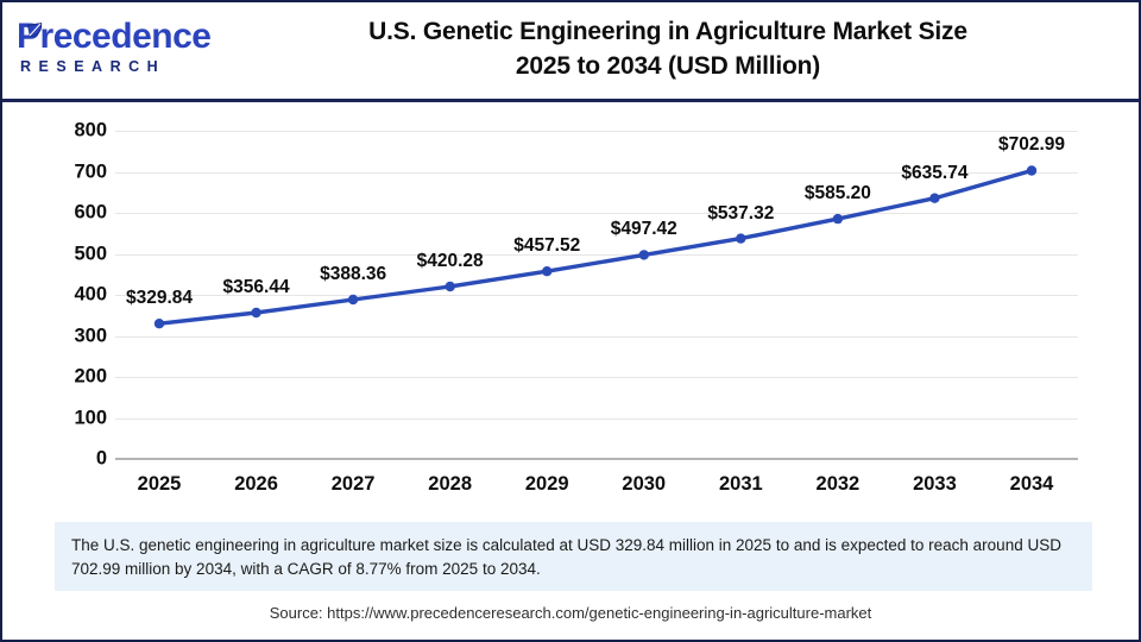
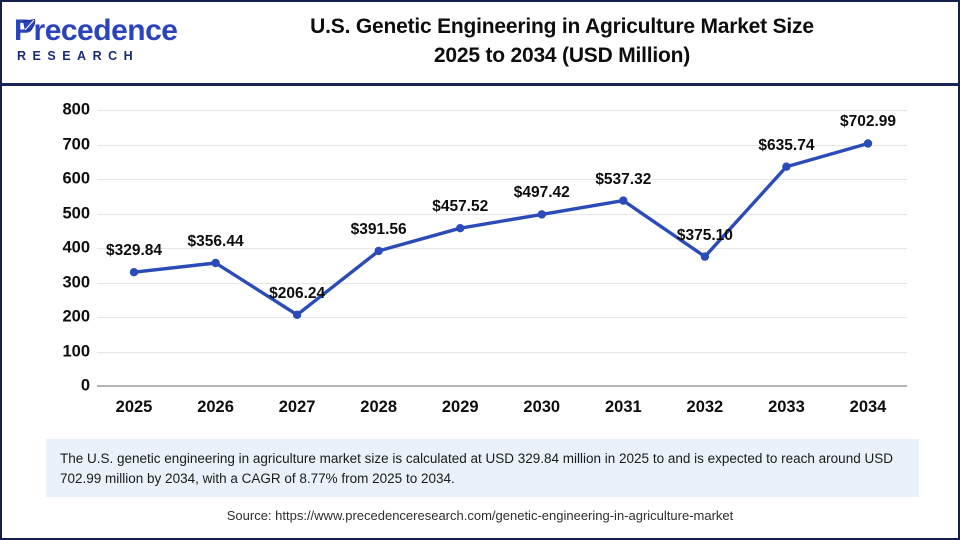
2027: $388.36 -> $206.24
2028: $420.28 -> $391.56
2032: $585.20 -> $375.10
